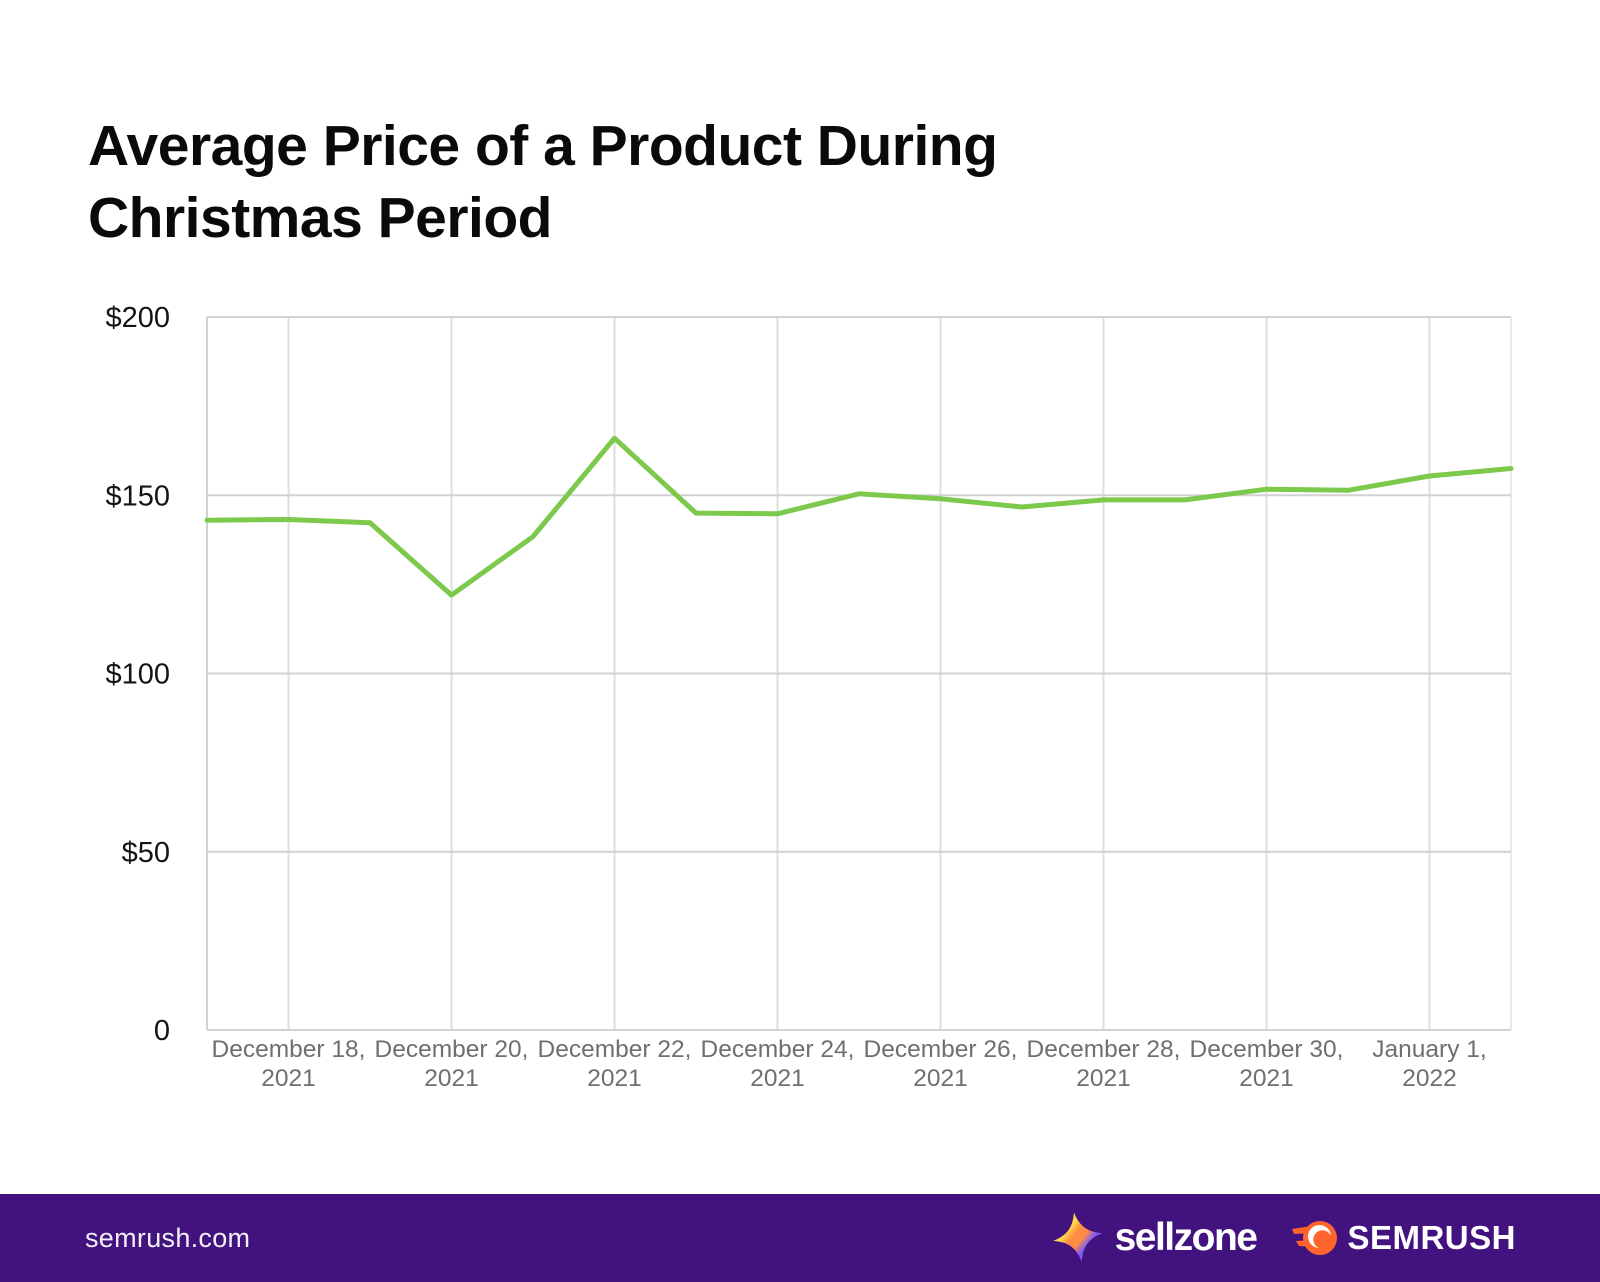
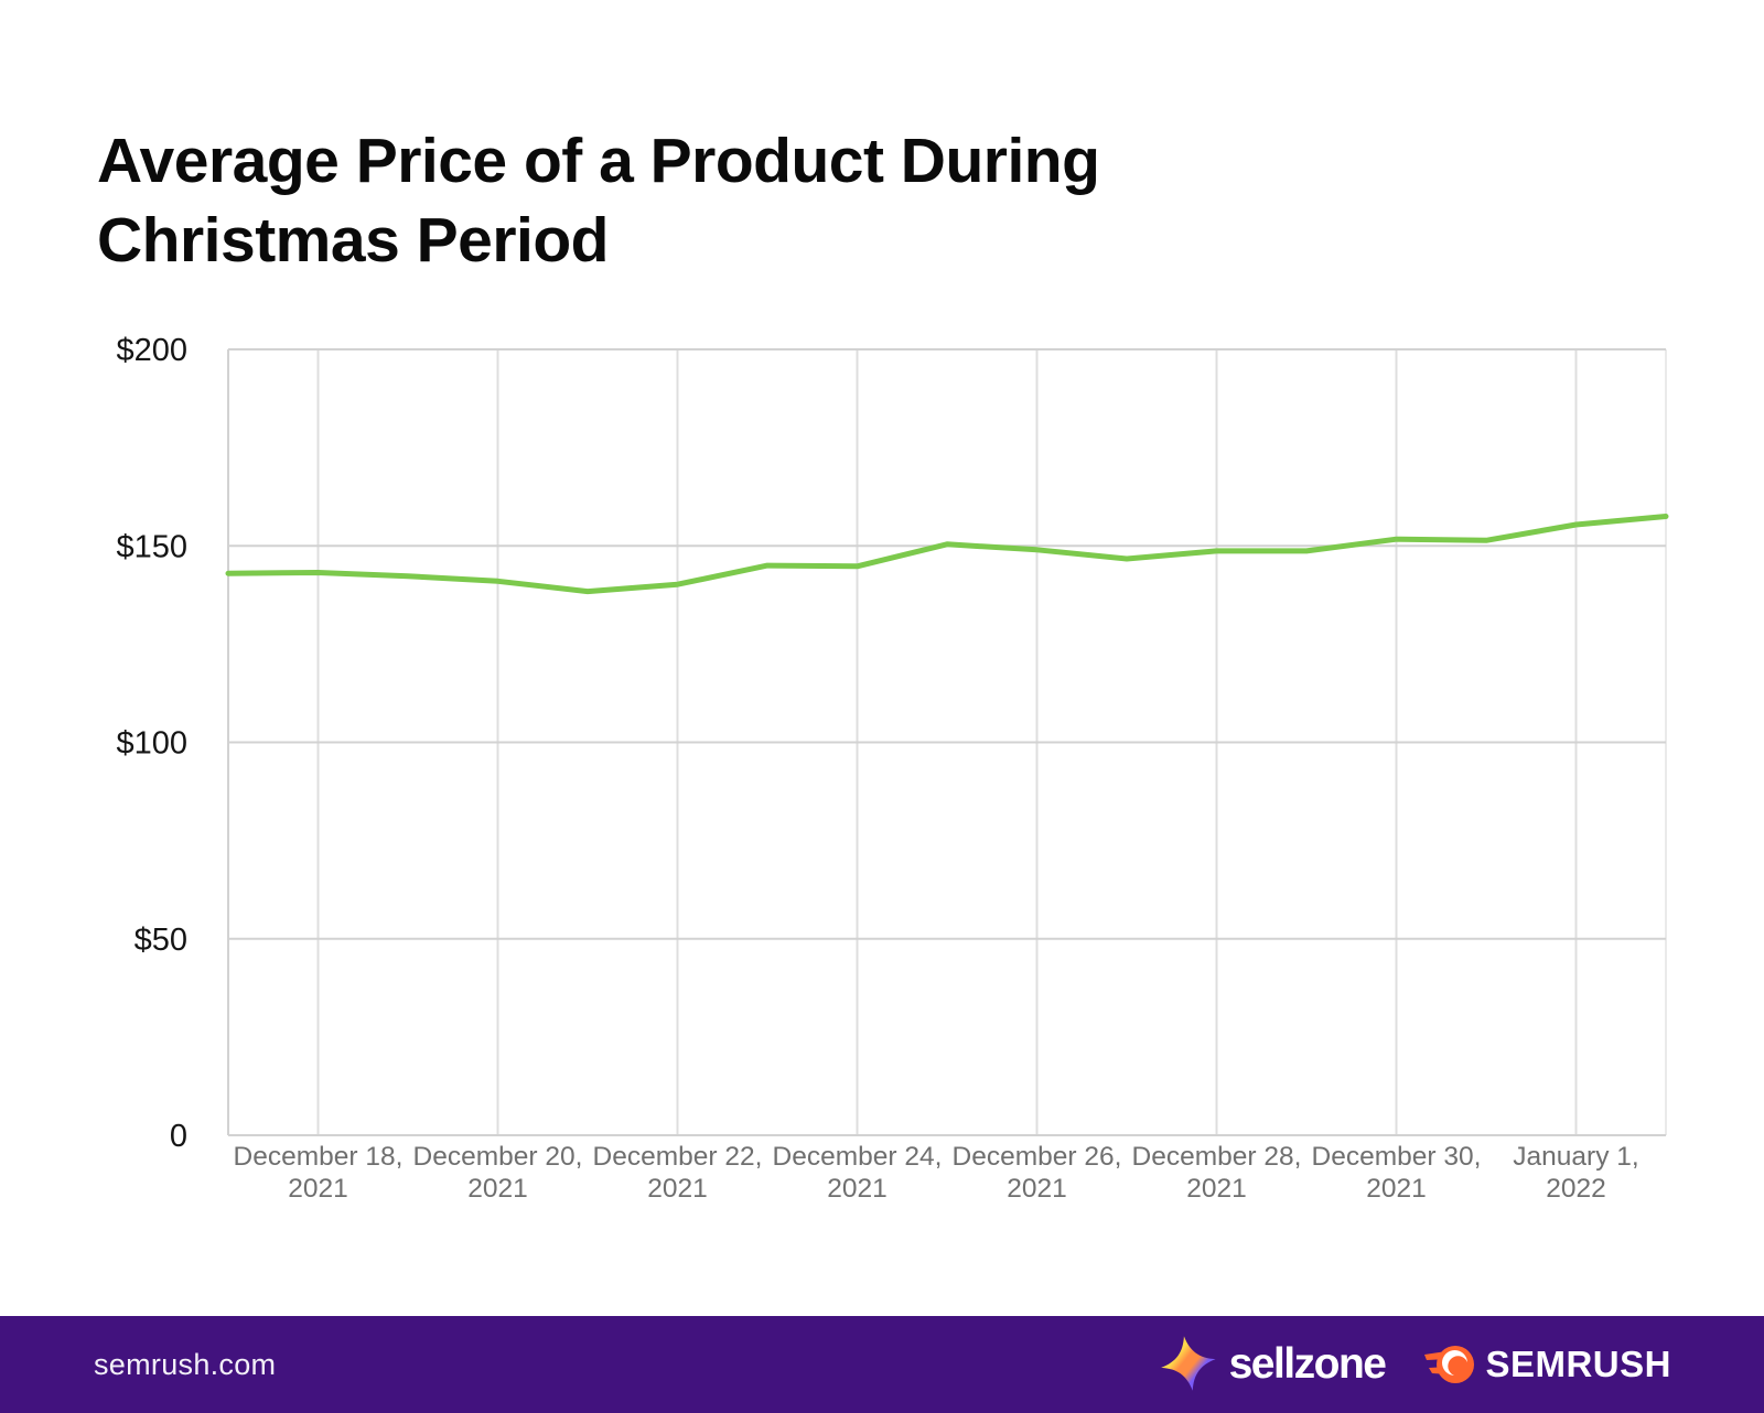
December 20, 2021: $122 -> $141
December 22, 2021: $166 -> $140
